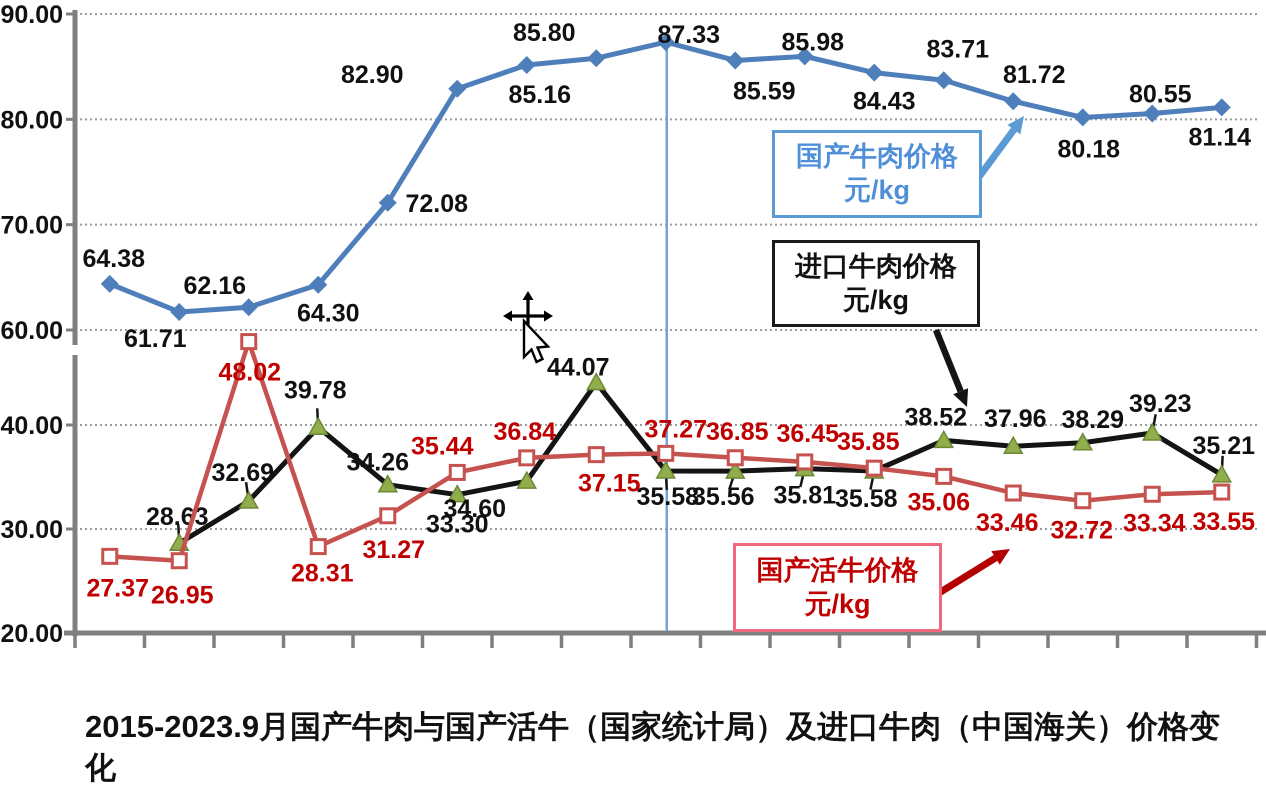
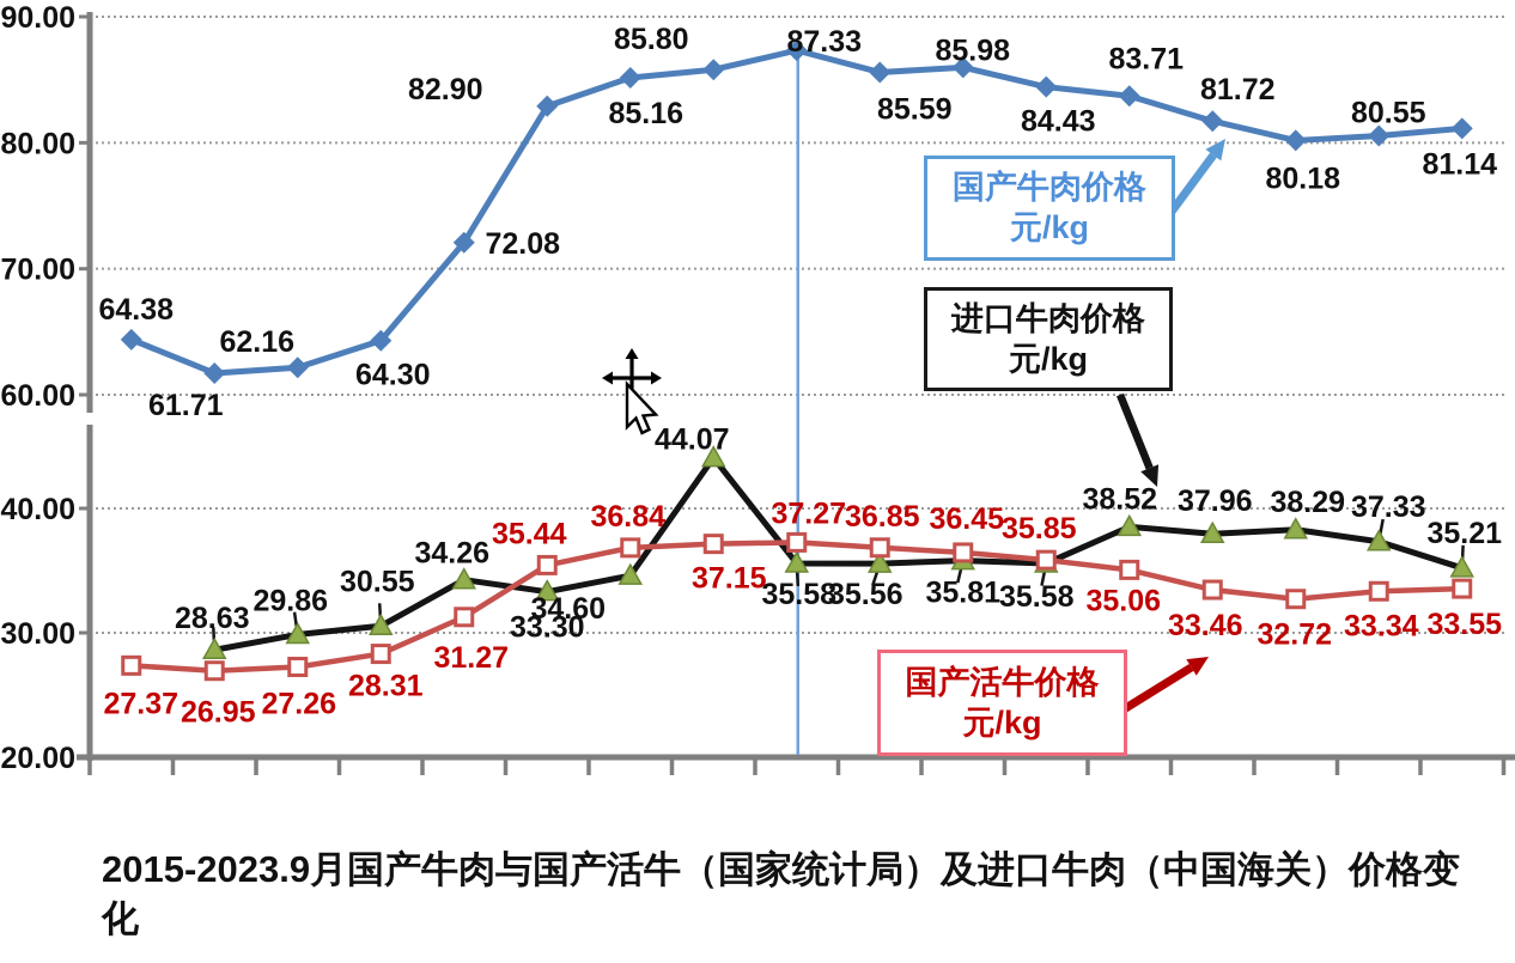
进口牛肉价格 元/kg/2017: 32.69 -> 29.86
国产活牛价格 元/kg/2017: 48.02 -> 27.26
进口牛肉价格 元/kg/2018: 39.78 -> 30.55
进口牛肉价格 元/kg/.8: 39.23 -> 37.33
